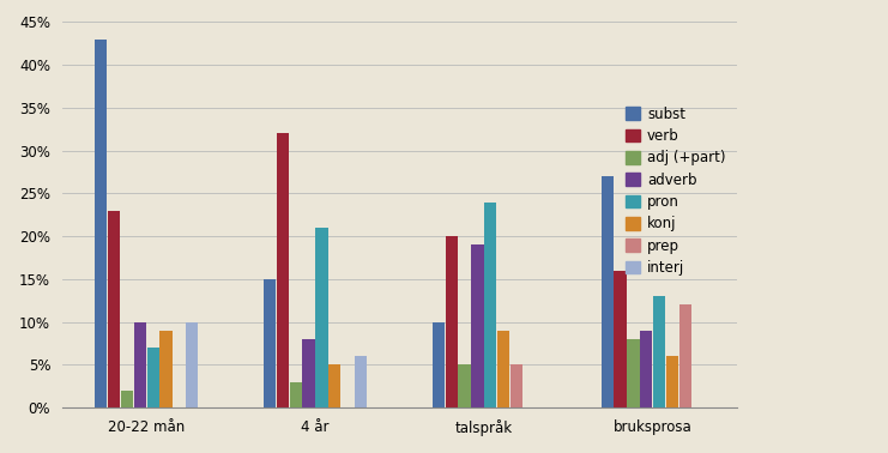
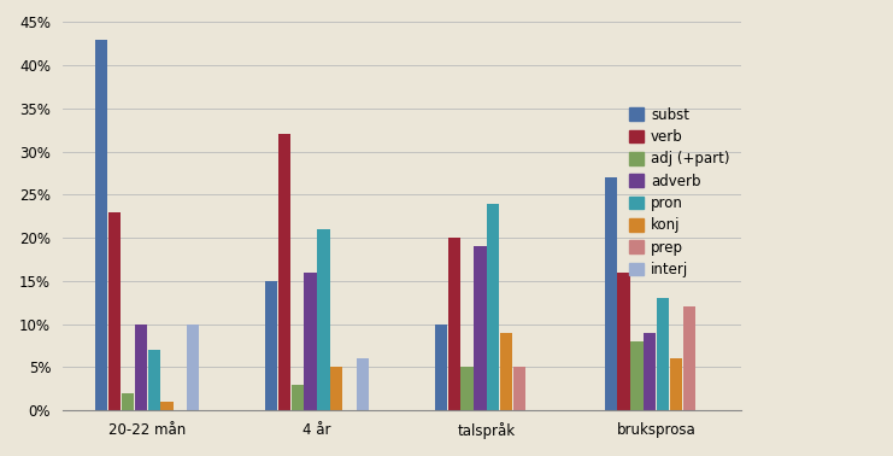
konj/20-22 mån: 9% -> 1%
adverb/4 år: 8% -> 16%
